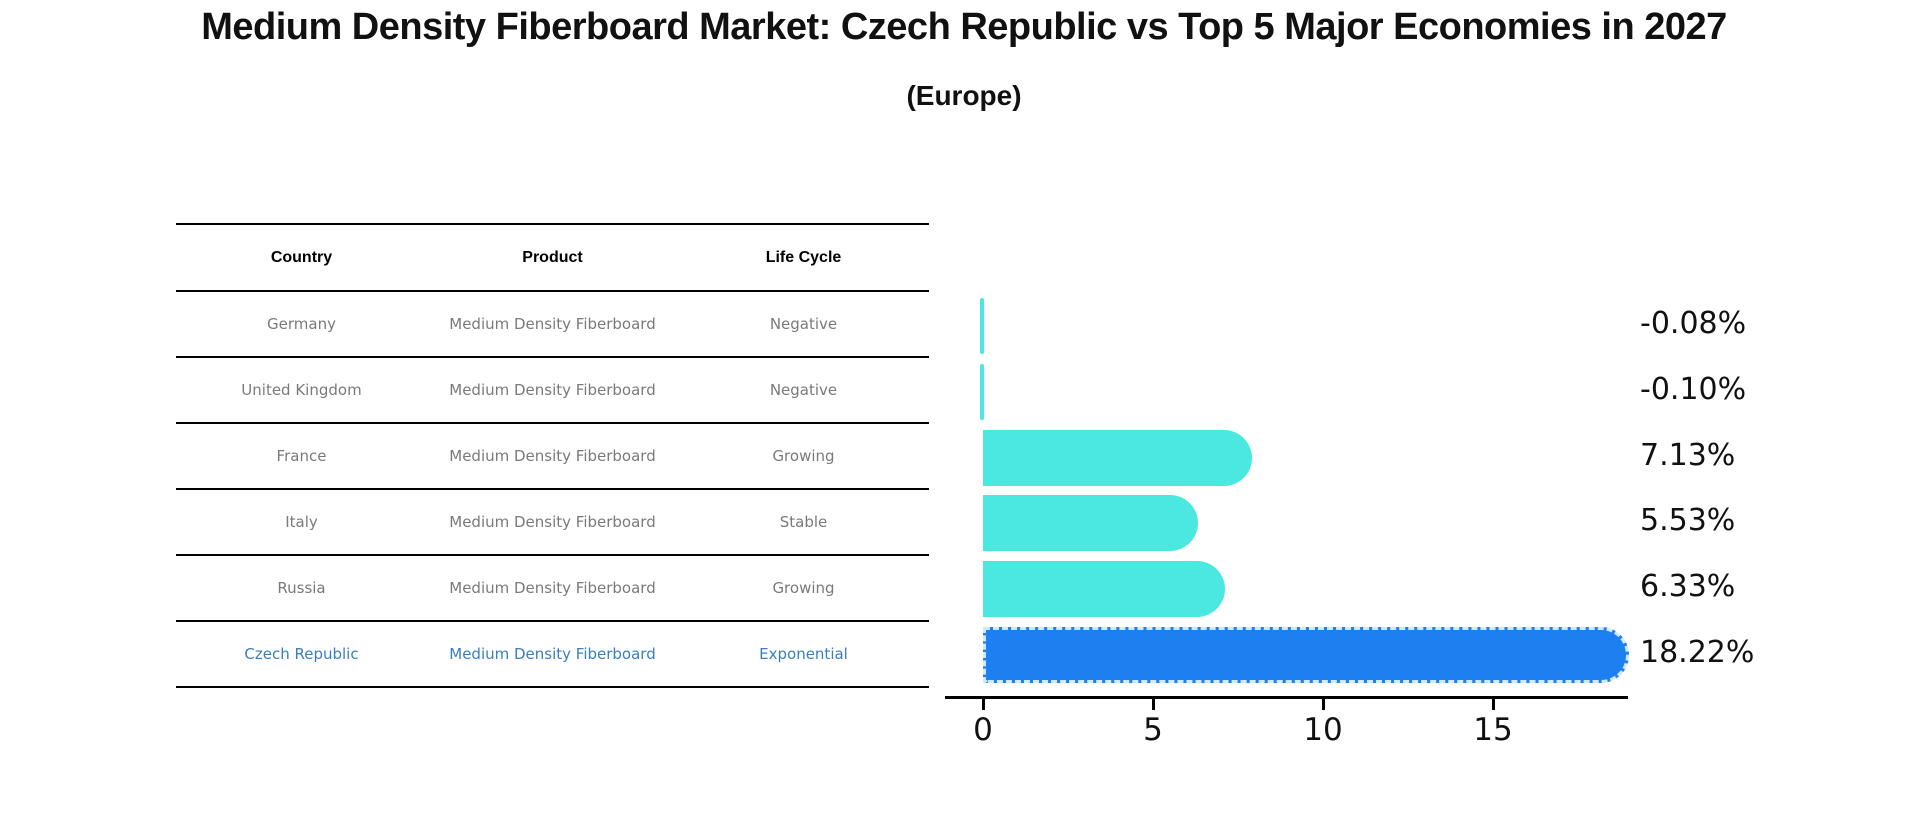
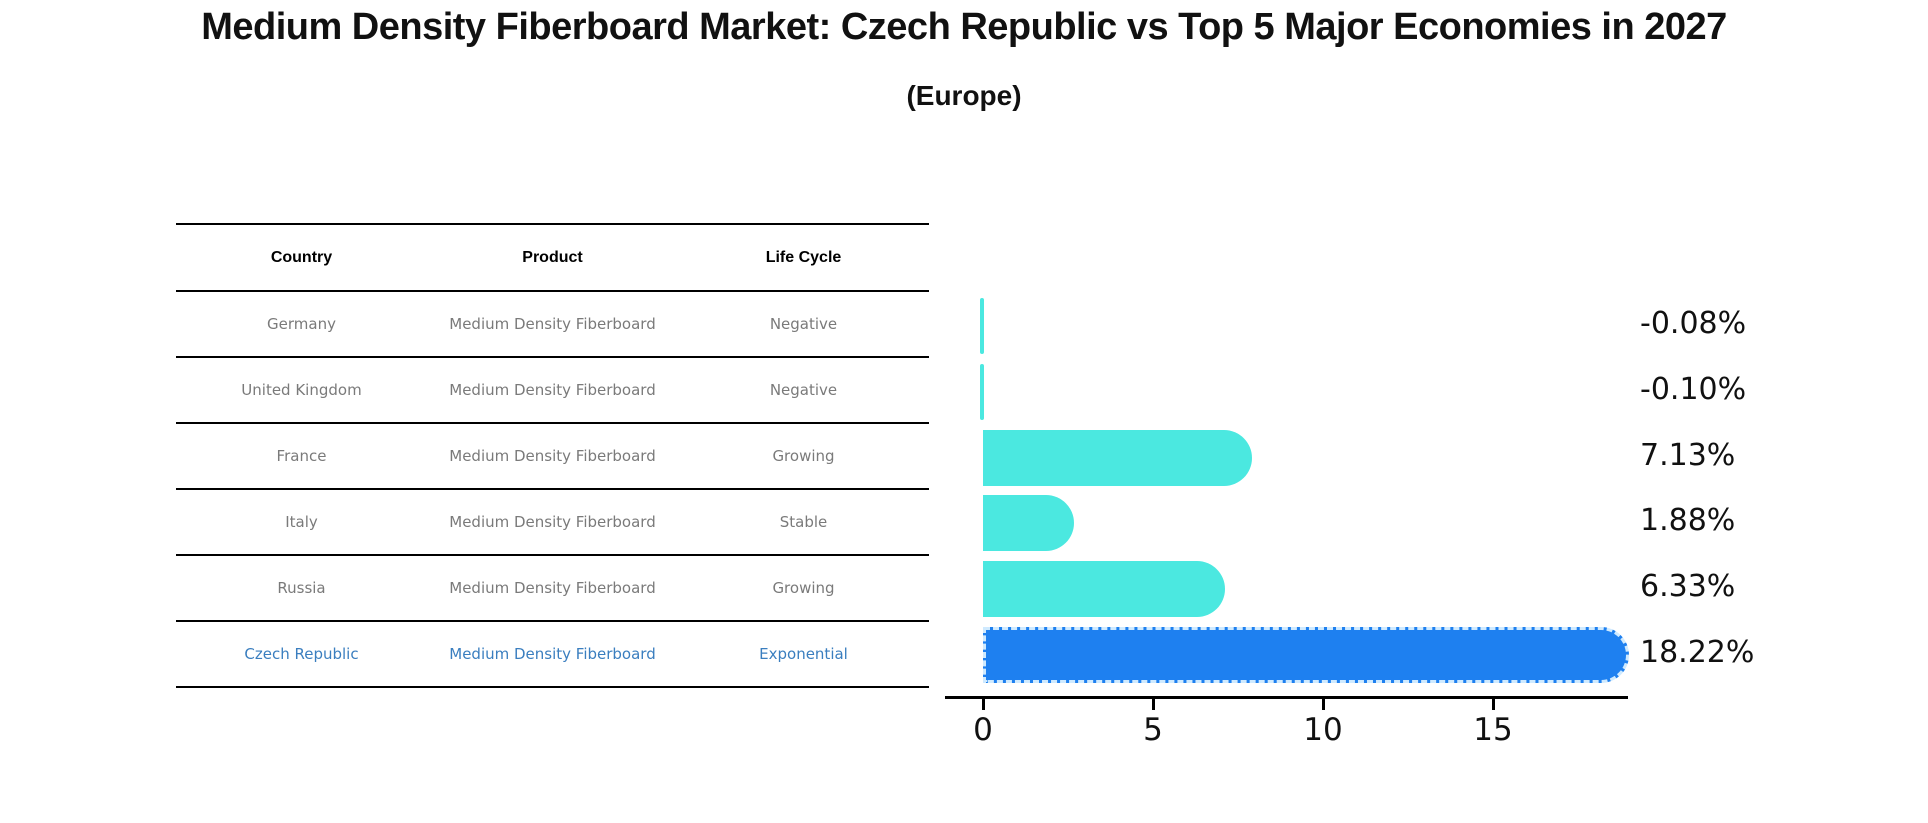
Italy: 5.53% -> 1.88%
